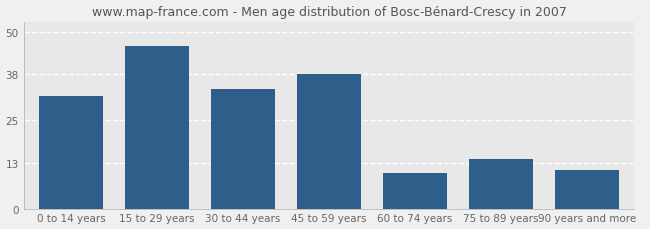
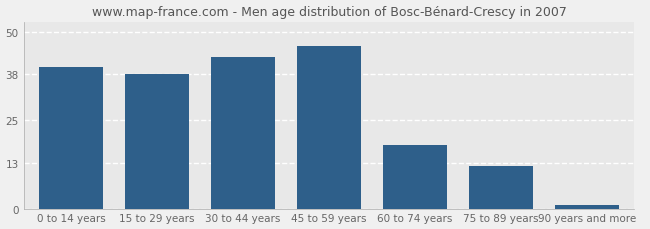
0 to 14 years: 32 -> 40
15 to 29 years: 46 -> 38
30 to 44 years: 34 -> 43
45 to 59 years: 38 -> 46
60 to 74 years: 10 -> 18
75 to 89 years: 14 -> 12
90 years and more: 11 -> 1
